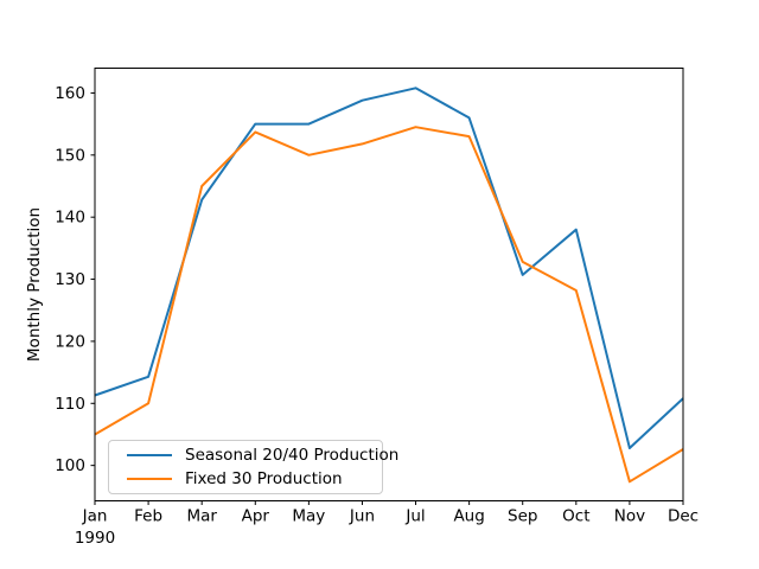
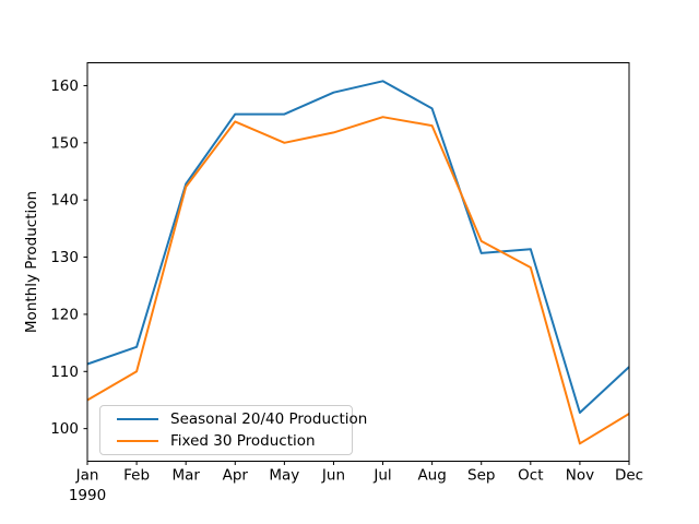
Fixed 30 Production/Mar: 145 -> 142
Seasonal 20/40 Production/Oct: 138 -> 131
